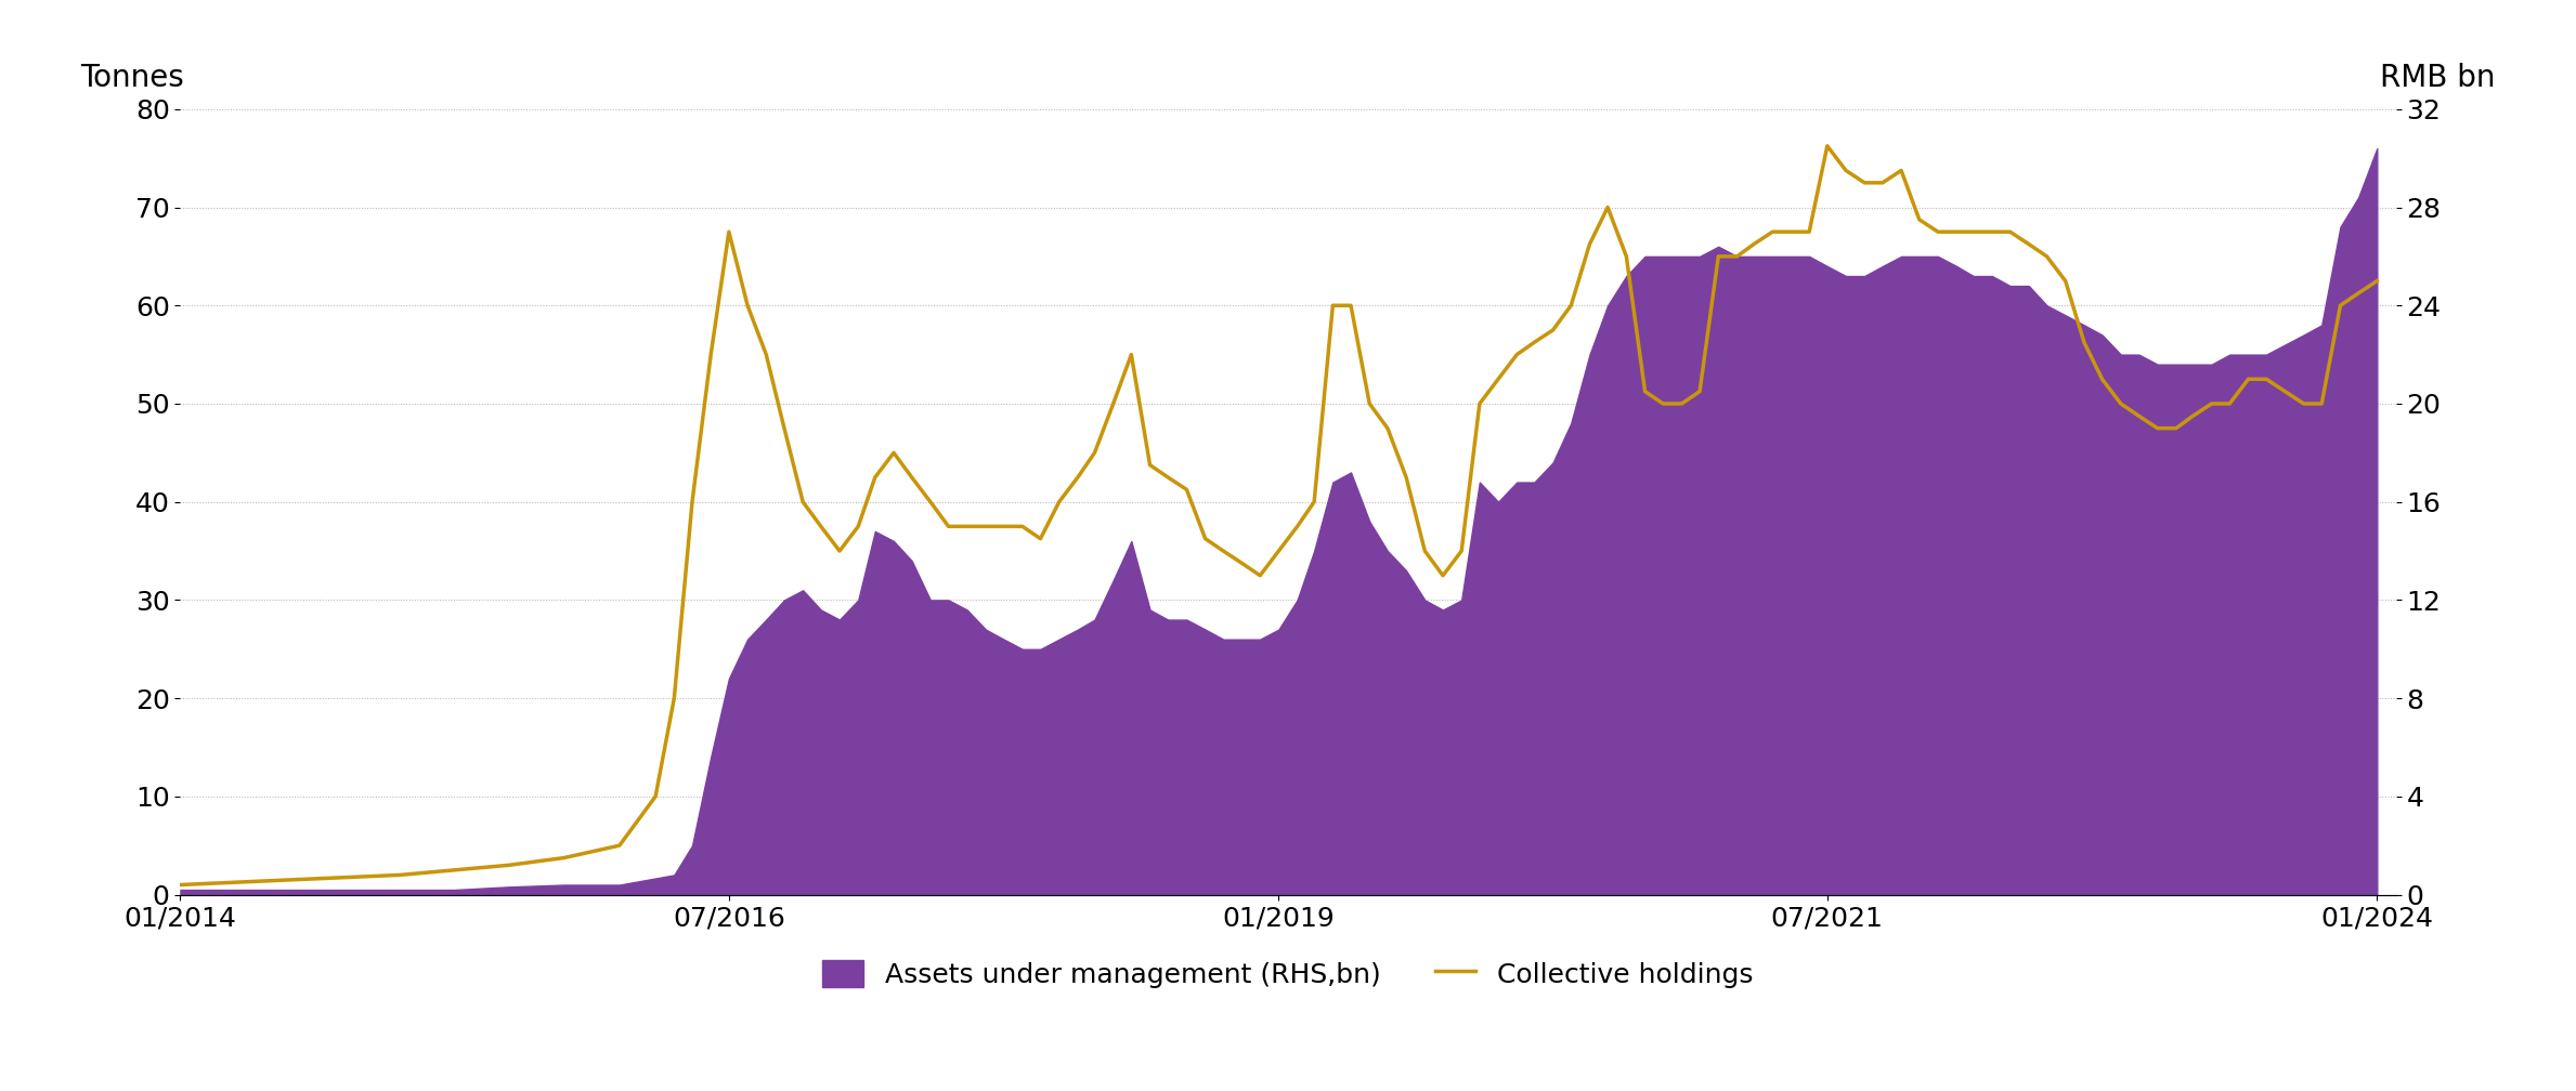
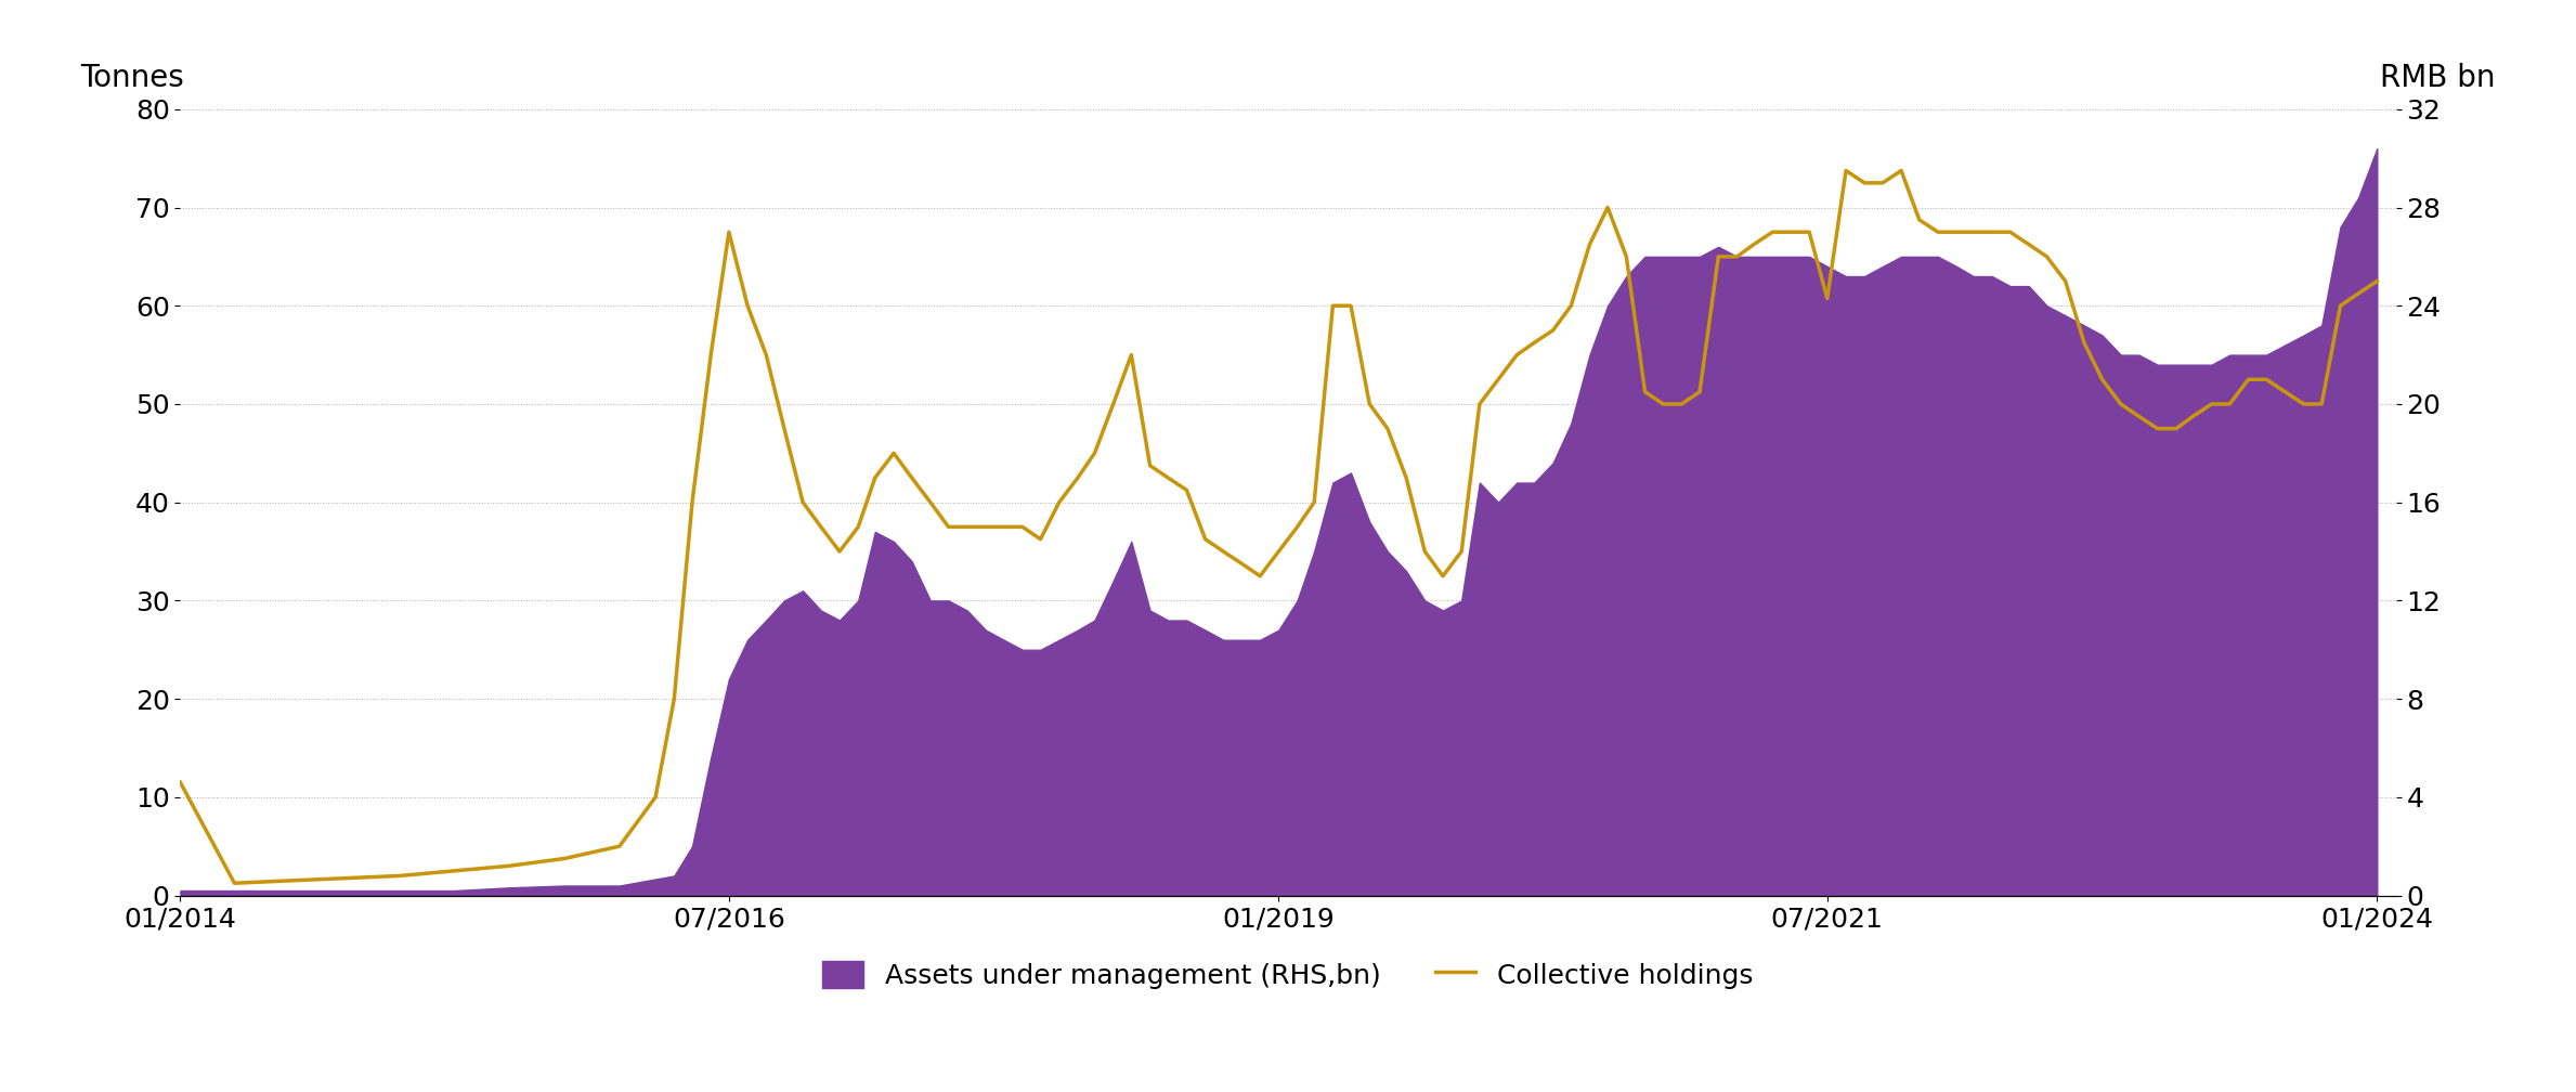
Collective holdings/01/2014: 0.4 -> 4.6
Collective holdings/07/2021: 30.5 -> 24.3
